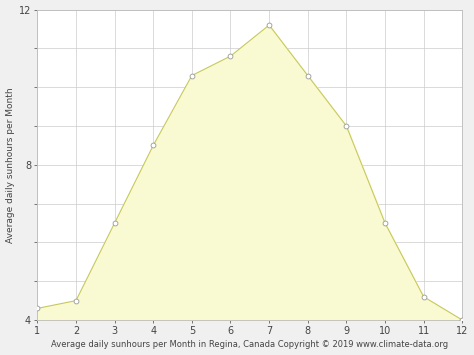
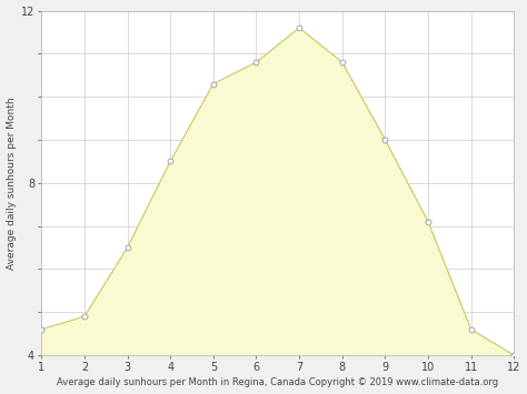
1: 4.3 -> 4.6
2: 4.5 -> 4.9
8: 10.3 -> 10.8
10: 6.5 -> 7.1
